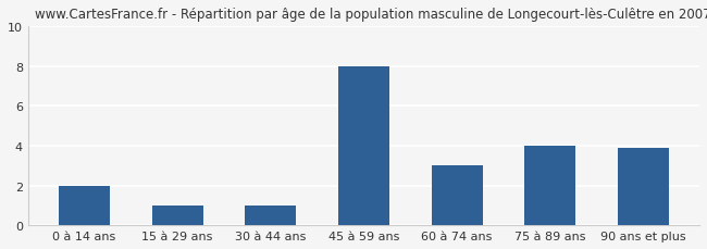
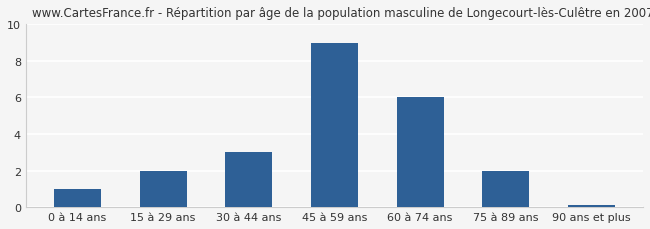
0 à 14 ans: 2.0 -> 1.0
15 à 29 ans: 1.0 -> 2.0
30 à 44 ans: 1.0 -> 3.0
45 à 59 ans: 8.0 -> 9.0
60 à 74 ans: 3.0 -> 6.0
75 à 89 ans: 4.0 -> 2.0
90 ans et plus: 3.9 -> 0.1
